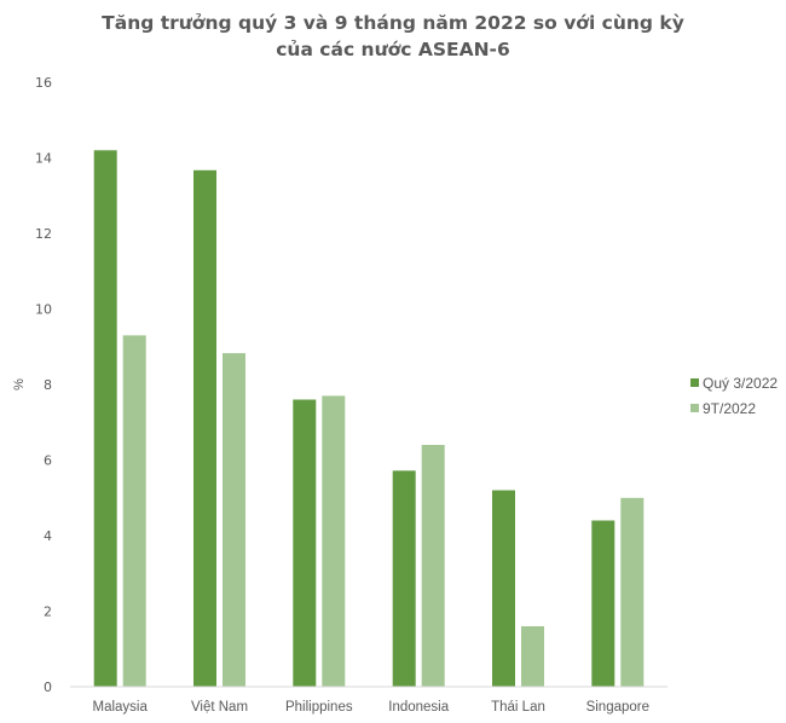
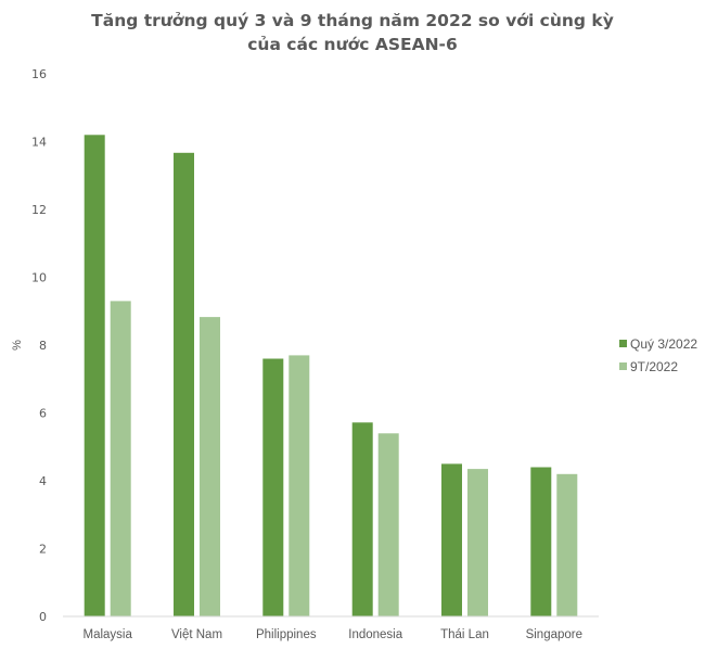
9T/2022/Indonesia: 6.4 -> 5.4
Quý 3/2022/Thái Lan: 5.2 -> 4.5
9T/2022/Thái Lan: 1.6 -> 4.3
9T/2022/Singapore: 5.0 -> 4.2
